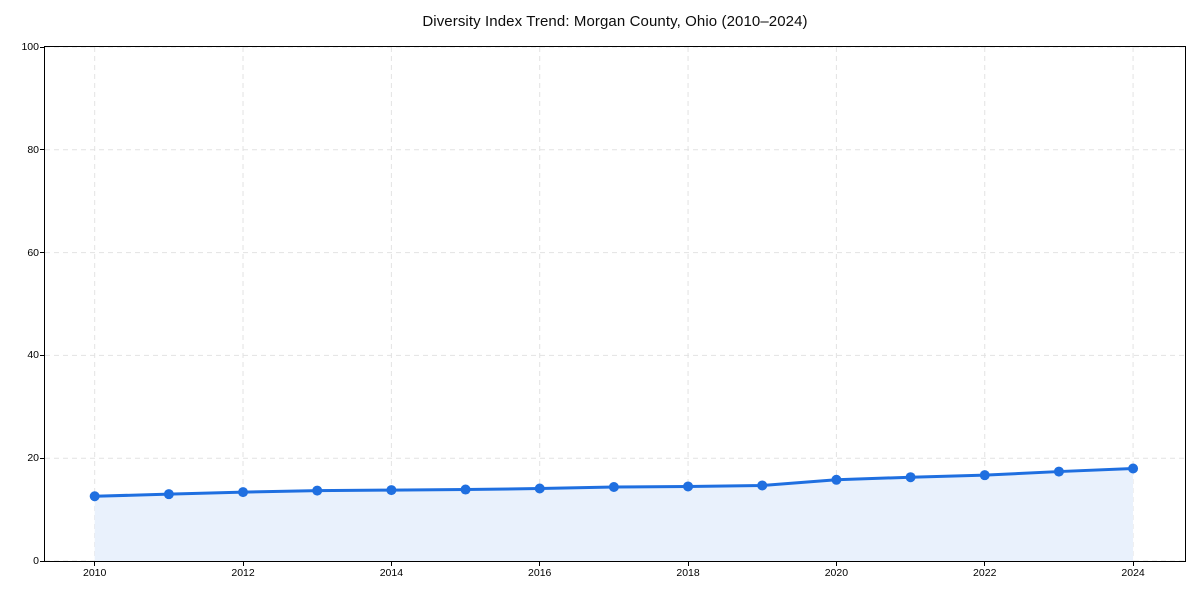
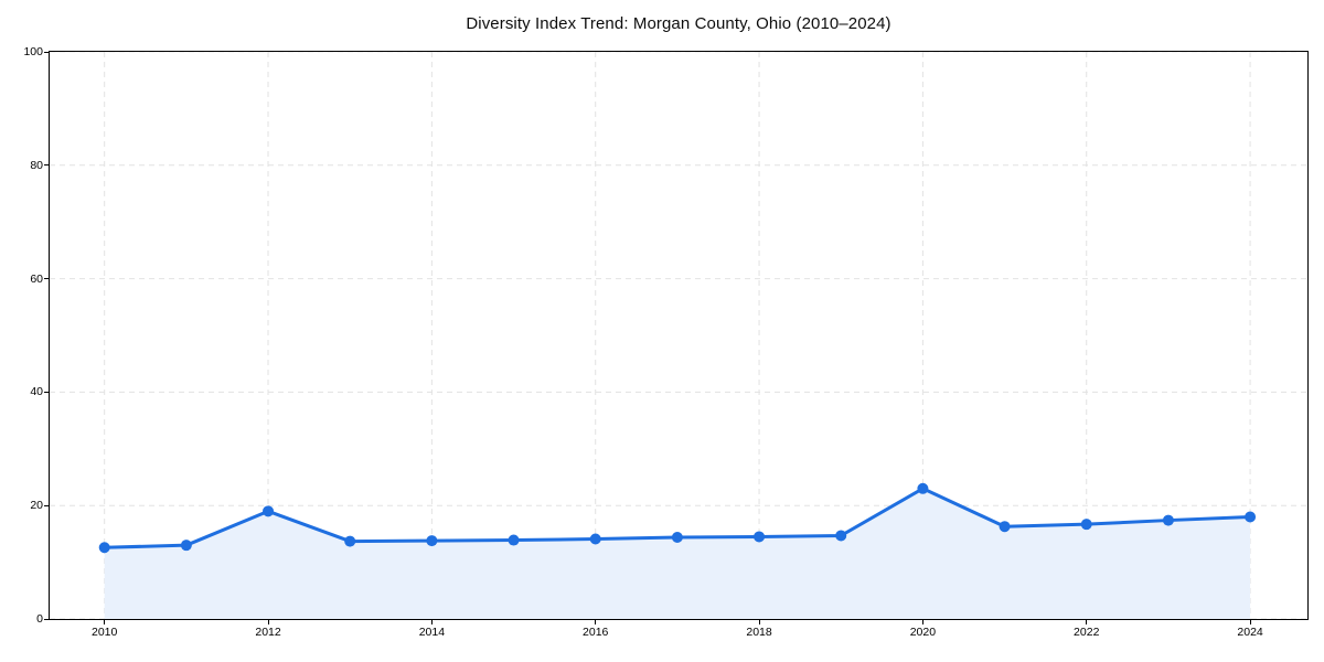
2012: 13 -> 19
2020: 16 -> 23
